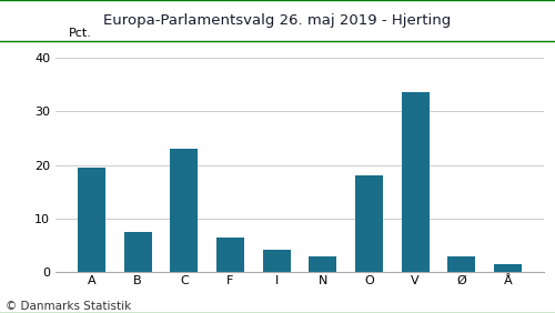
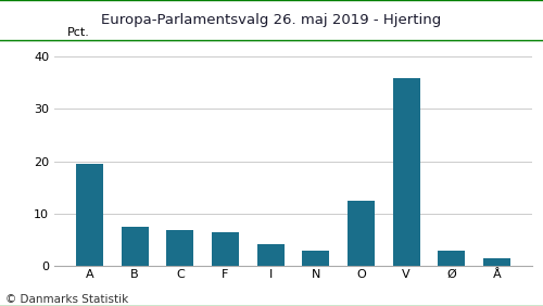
C: 23.0 -> 7.0
O: 18.0 -> 12.5
V: 33.5 -> 35.8
